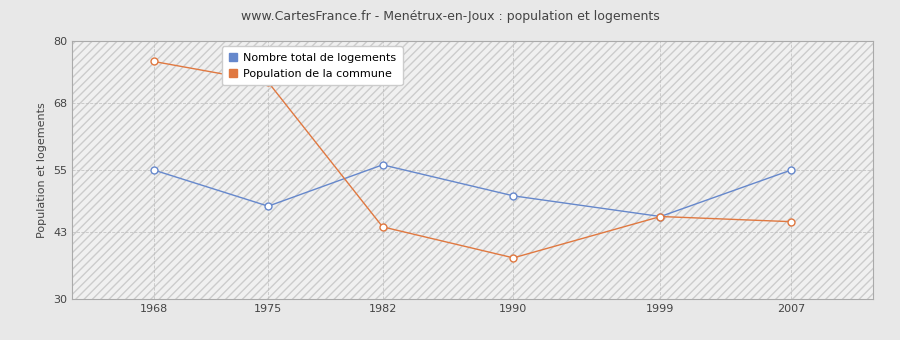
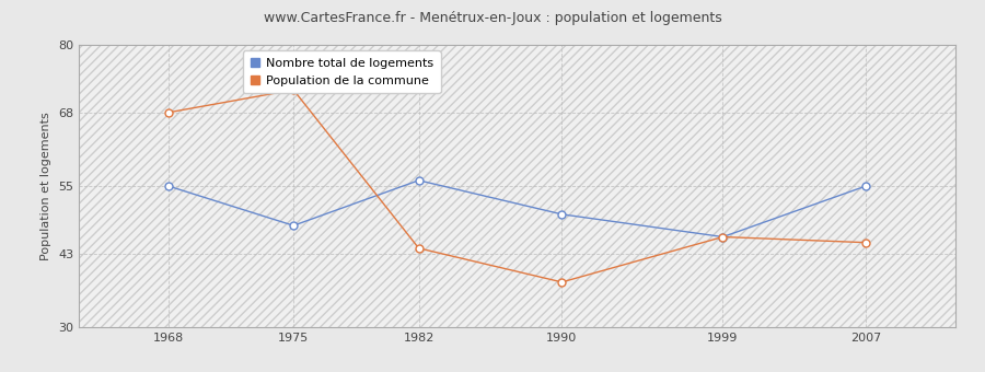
Population de la commune/1968: 76 -> 68
